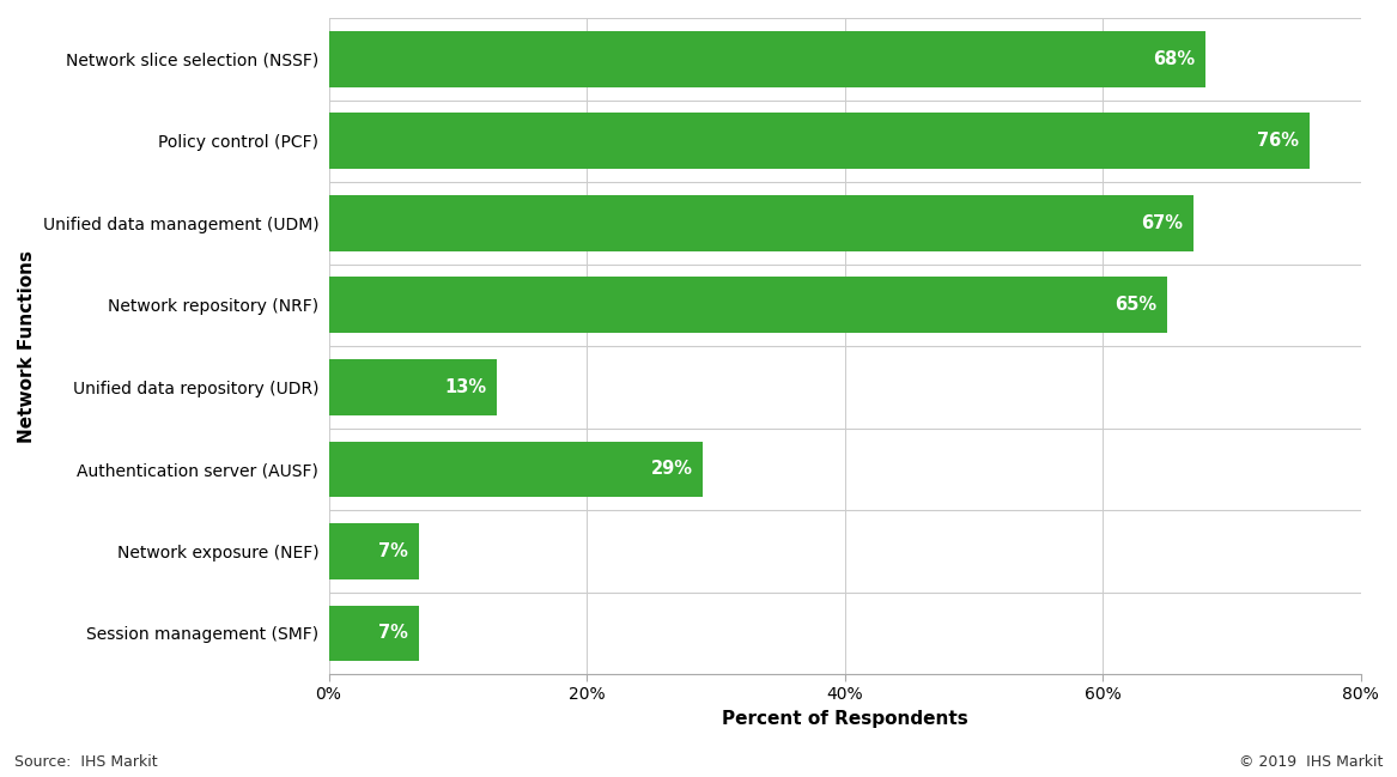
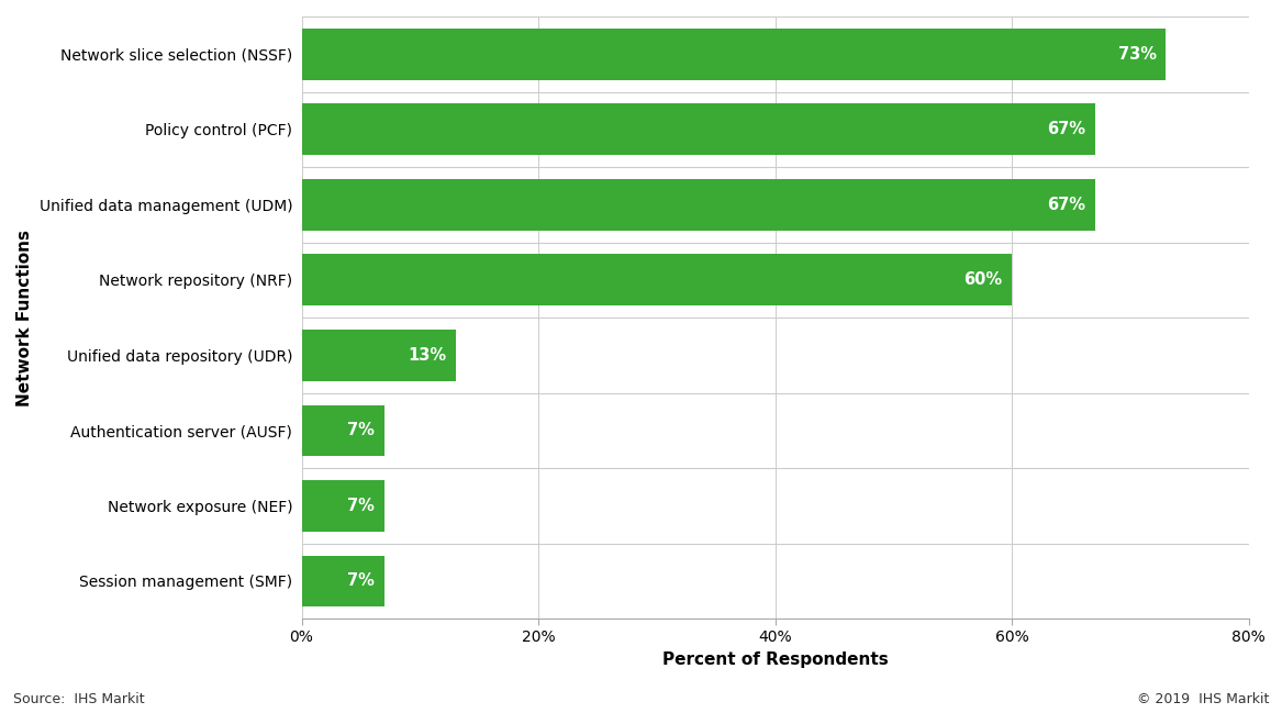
Network slice selection (NSSF): 68% -> 73%
Policy control (PCF): 76% -> 67%
Network repository (NRF): 65% -> 60%
Authentication server (AUSF): 29% -> 7%
